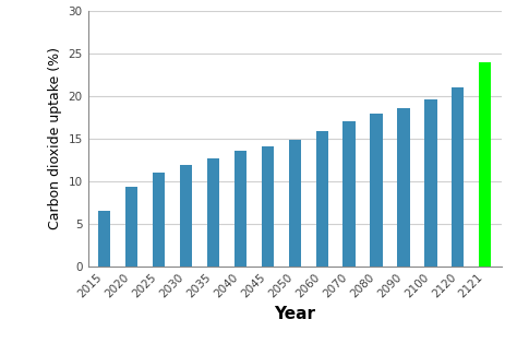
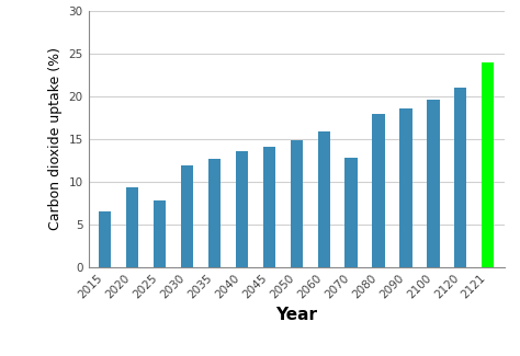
2025: 11.0 -> 7.8
2070: 17.0 -> 12.8
